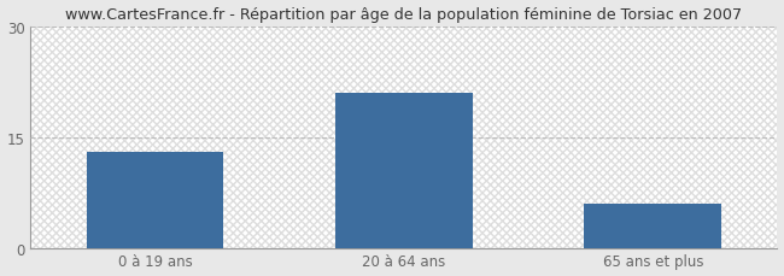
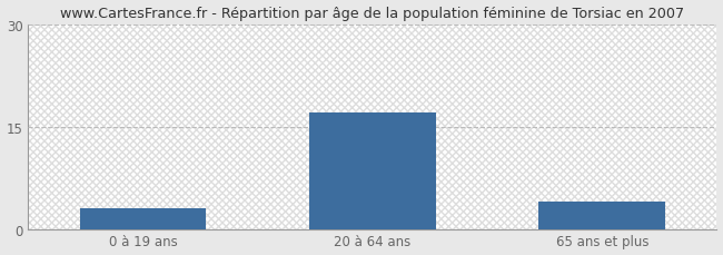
0 à 19 ans: 13 -> 3
20 à 64 ans: 21 -> 17
65 ans et plus: 6 -> 4
